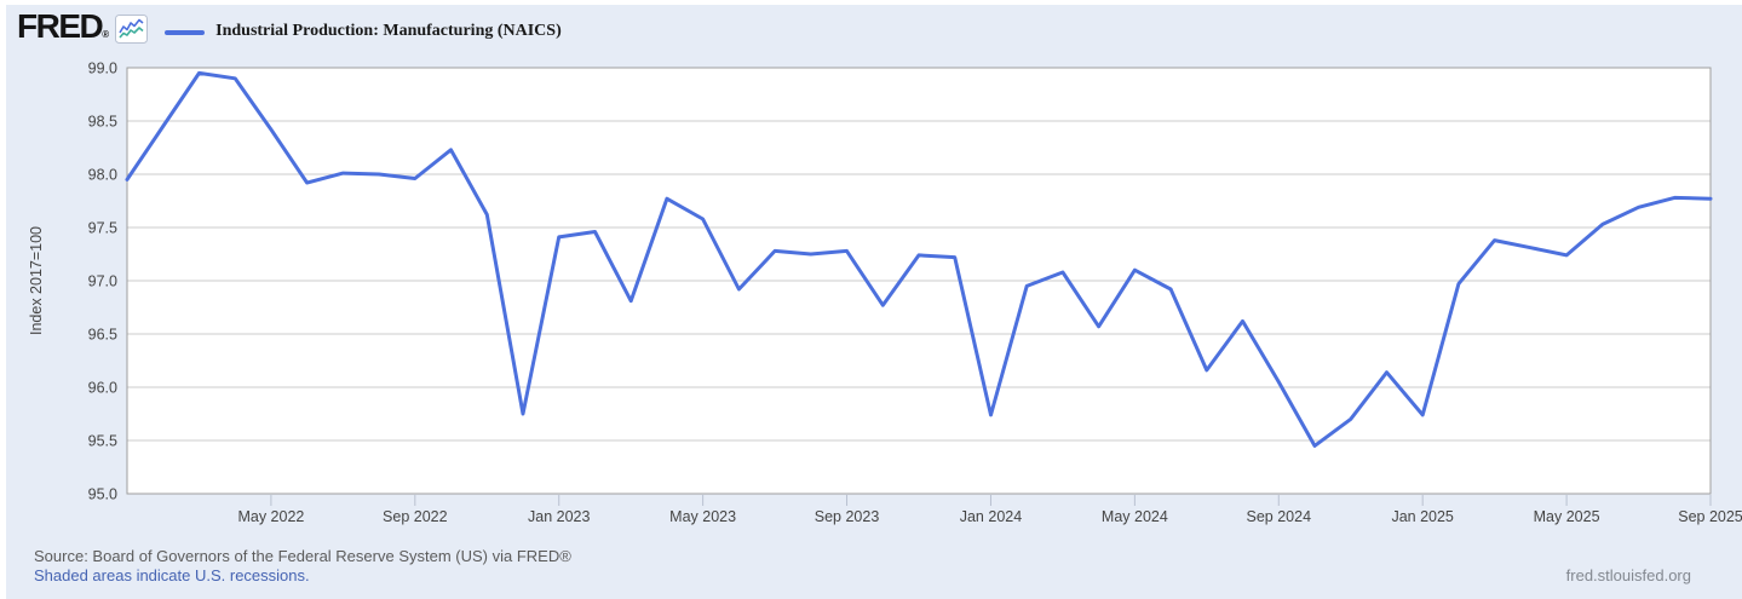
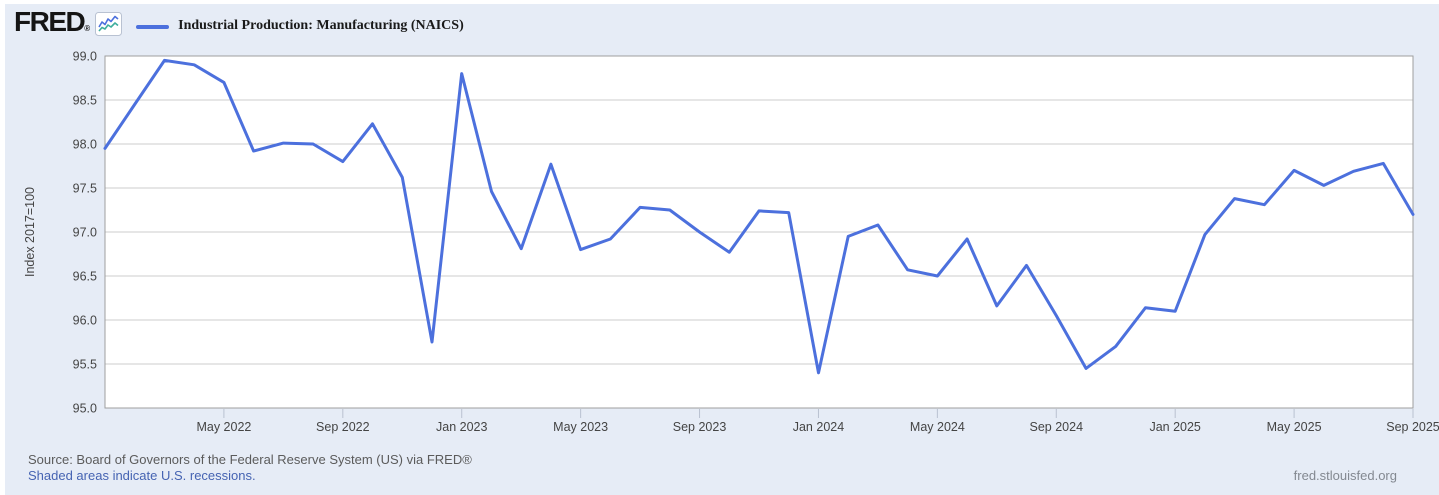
May 2022: 98.4 -> 98.7
Sep 2022: 98.0 -> 97.8
Jan 2023: 97.4 -> 98.8
May 2023: 97.6 -> 96.8
Sep 2023: 97.3 -> 97.0
Jan 2024: 95.7 -> 95.4
May 2024: 97.1 -> 96.5
Jan 2025: 95.7 -> 96.1
May 2025: 97.2 -> 97.7
Sep 2025: 97.8 -> 97.2
